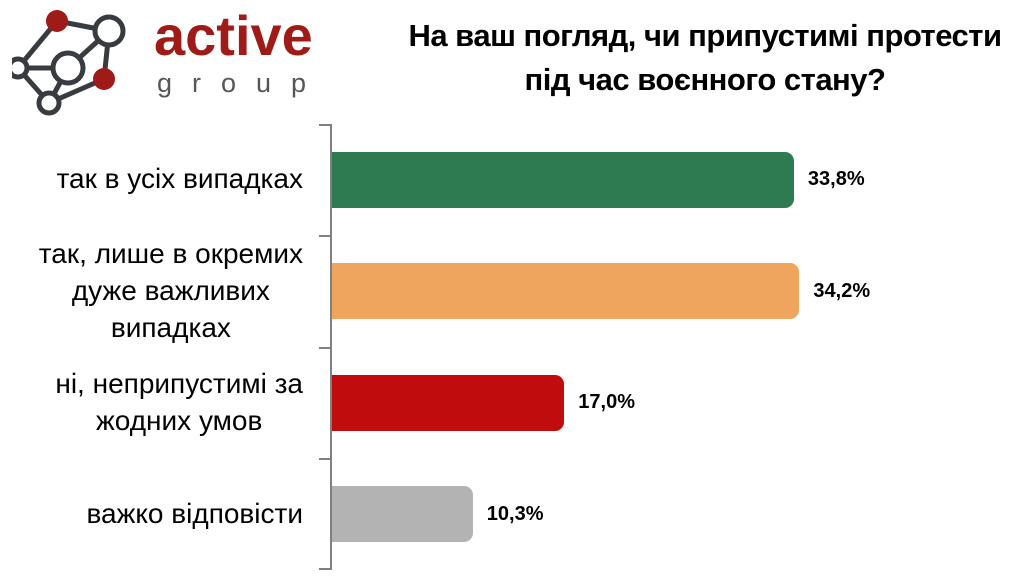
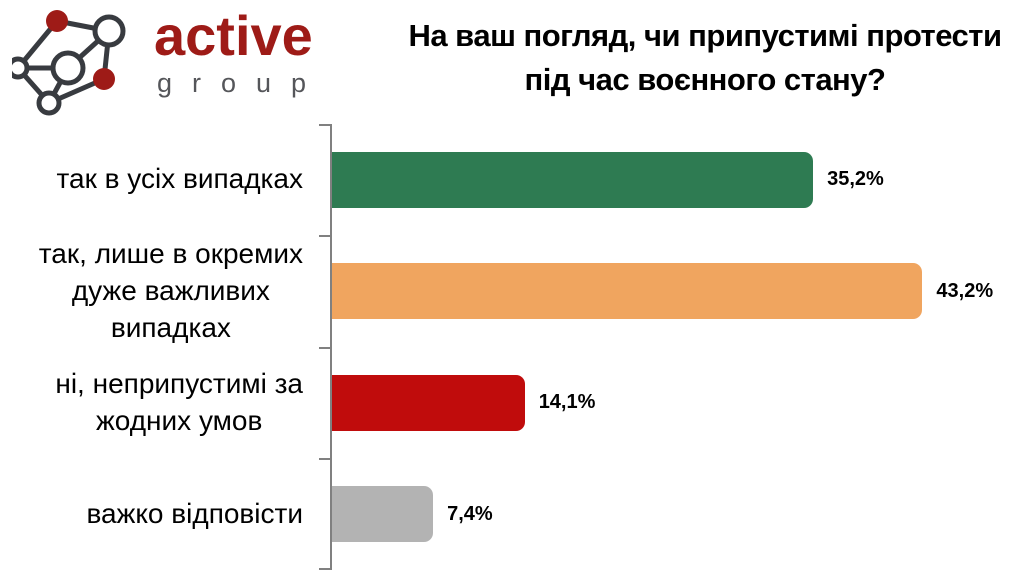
так в усіх випадках: 33,8% -> 35,2%
так, лише в окремих дуже важливих випадках: 34,2% -> 43,2%
ні, неприпустимі за жодних умов: 17,0% -> 14,1%
важко відповісти: 10,3% -> 7,4%
